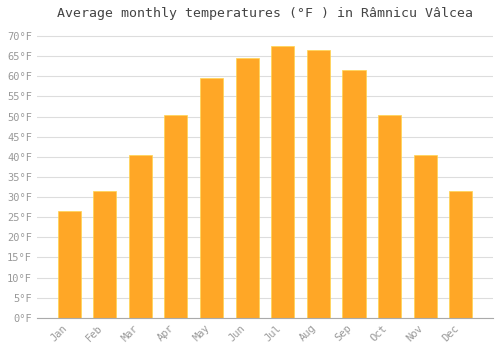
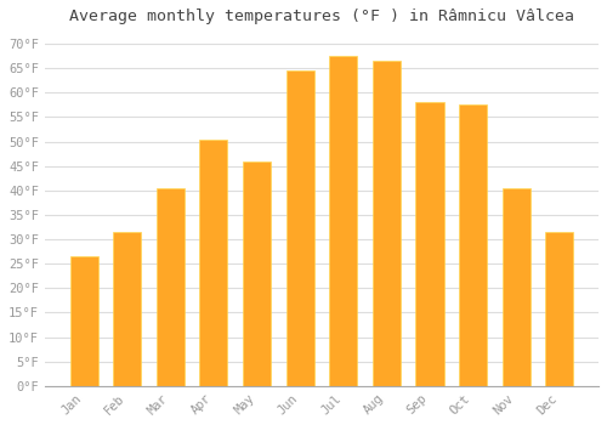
May: 59.5°F -> 46.0°F
Sep: 61.5°F -> 58.0°F
Oct: 50.5°F -> 57.5°F
